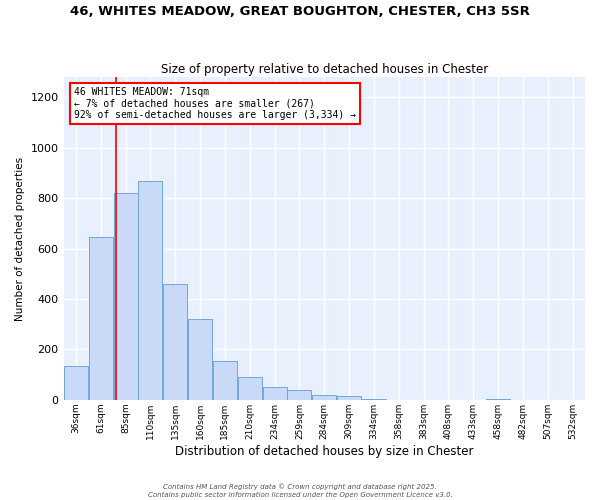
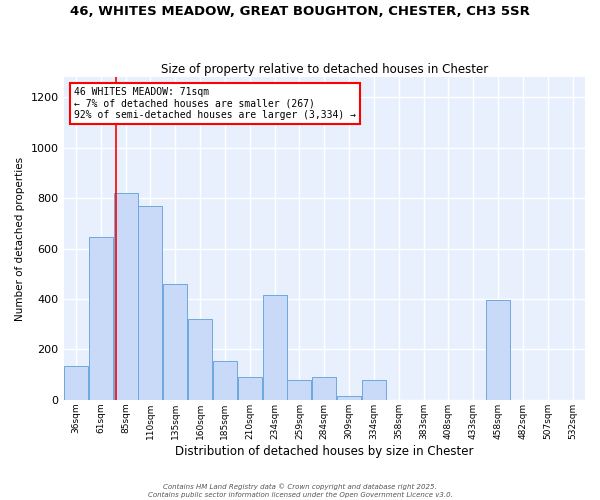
110sqm: 870 -> 770
234sqm: 50 -> 415
259sqm: 38 -> 80
284sqm: 20 -> 90
334sqm: 5 -> 80
458sqm: 5 -> 395
